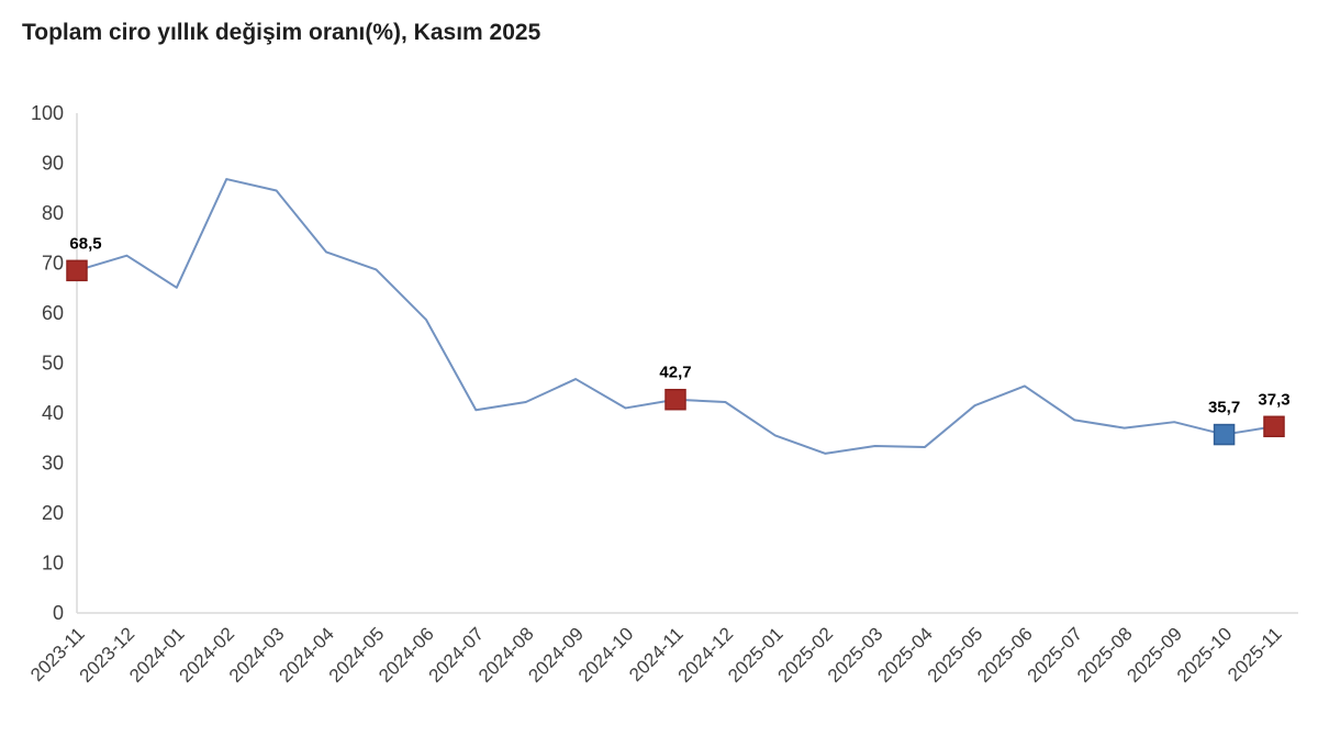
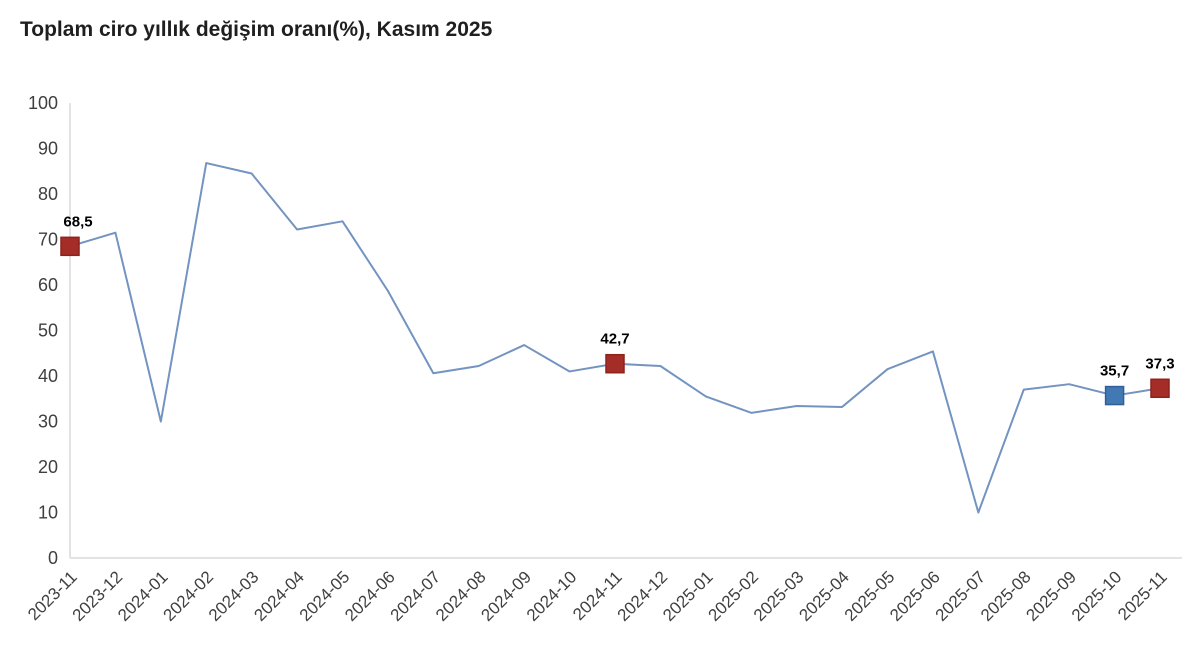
2024-01: 65 -> 30
2024-05: 69 -> 74
2025-07: 39 -> 10
